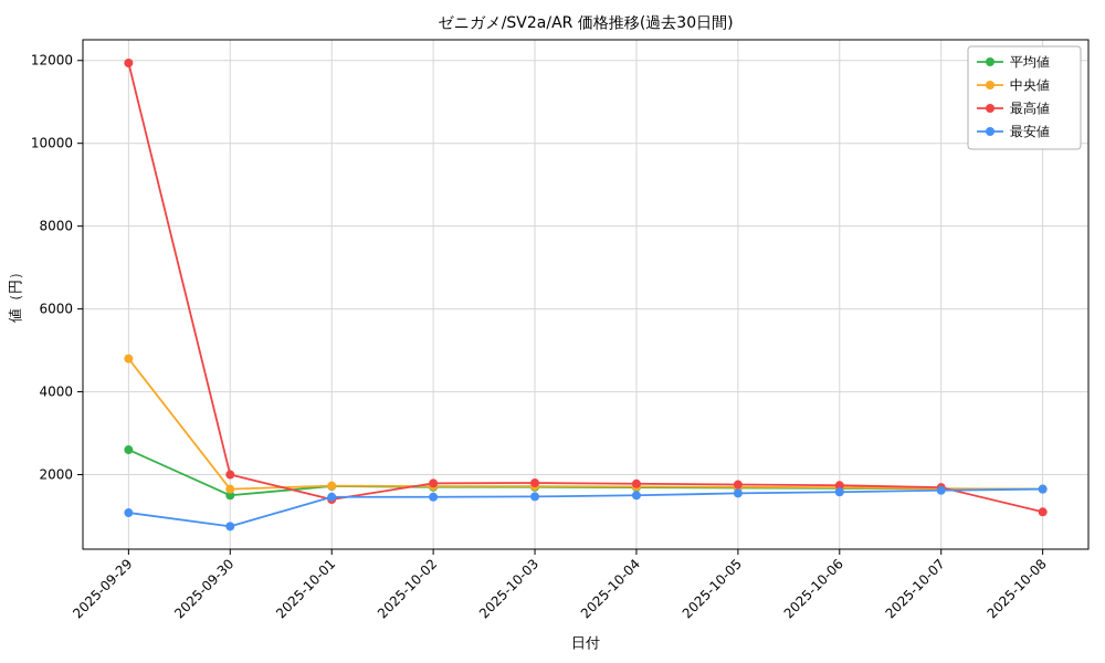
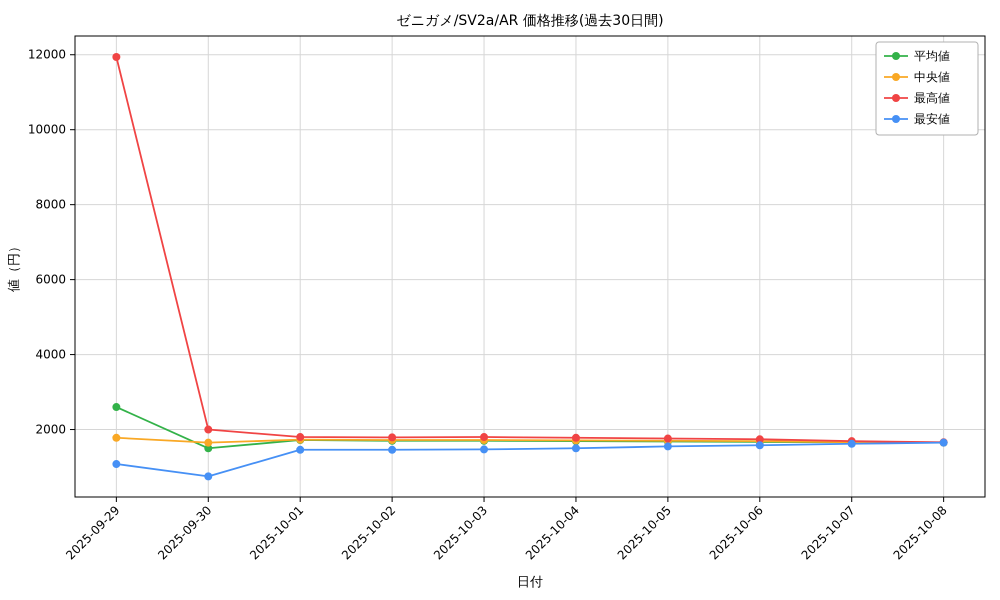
中央値/2025-09-29: 4800 -> 1800
最高値/2025-10-01: 1400 -> 1800
最高値/2025-10-08: 1100 -> 1700
